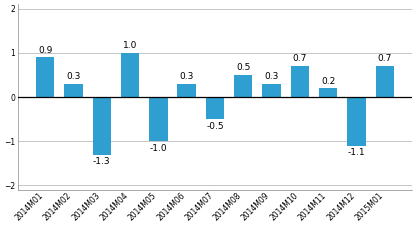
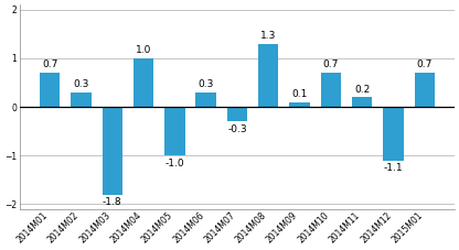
2014M01: 0.9 -> 0.7
2014M03: -1.3 -> -1.8
2014M07: -0.5 -> -0.3
2014M08: 0.5 -> 1.3
2014M09: 0.3 -> 0.1
